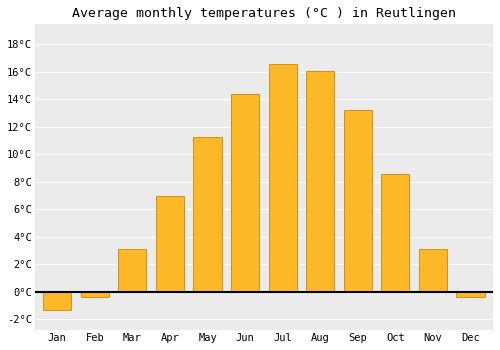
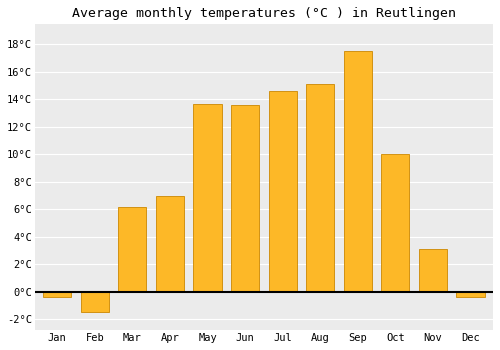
Jan: -1.3°C -> -0.4°C
Feb: -0.4°C -> -1.5°C
Mar: 3.1°C -> 6.2°C
May: 11.3°C -> 13.7°C
Jun: 14.4°C -> 13.6°C
Jul: 16.6°C -> 14.6°C
Aug: 16.1°C -> 15.1°C
Sep: 13.2°C -> 17.5°C
Oct: 8.6°C -> 10.0°C
